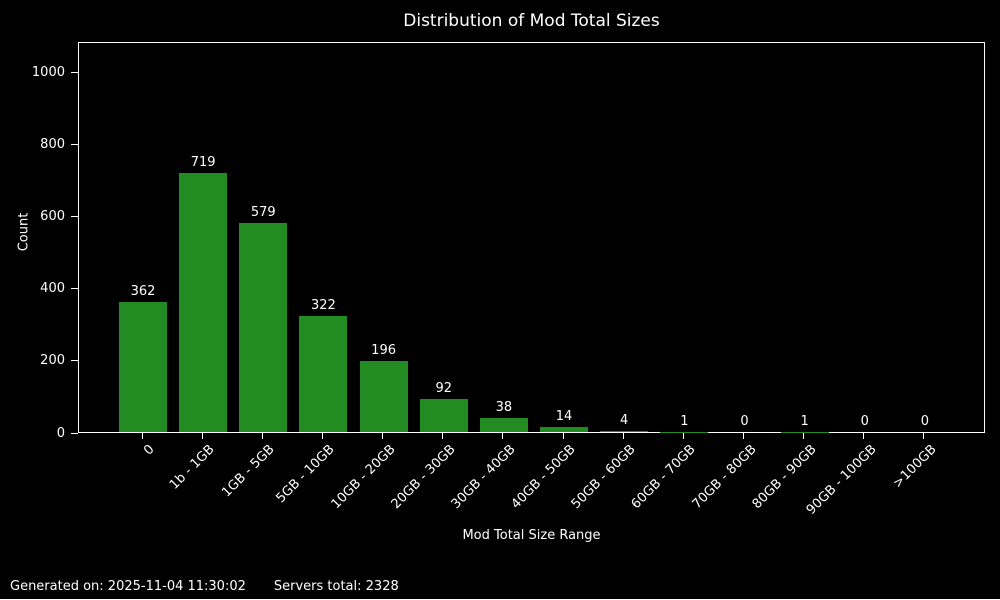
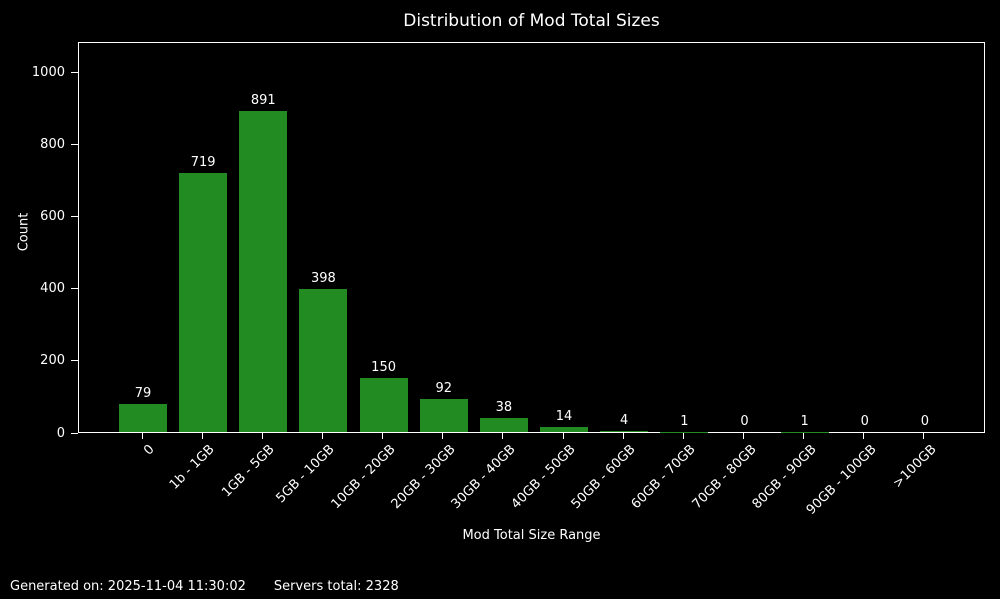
0: 362 -> 79
1GB - 5GB: 579 -> 891
5GB - 10GB: 322 -> 398
10GB - 20GB: 196 -> 150
